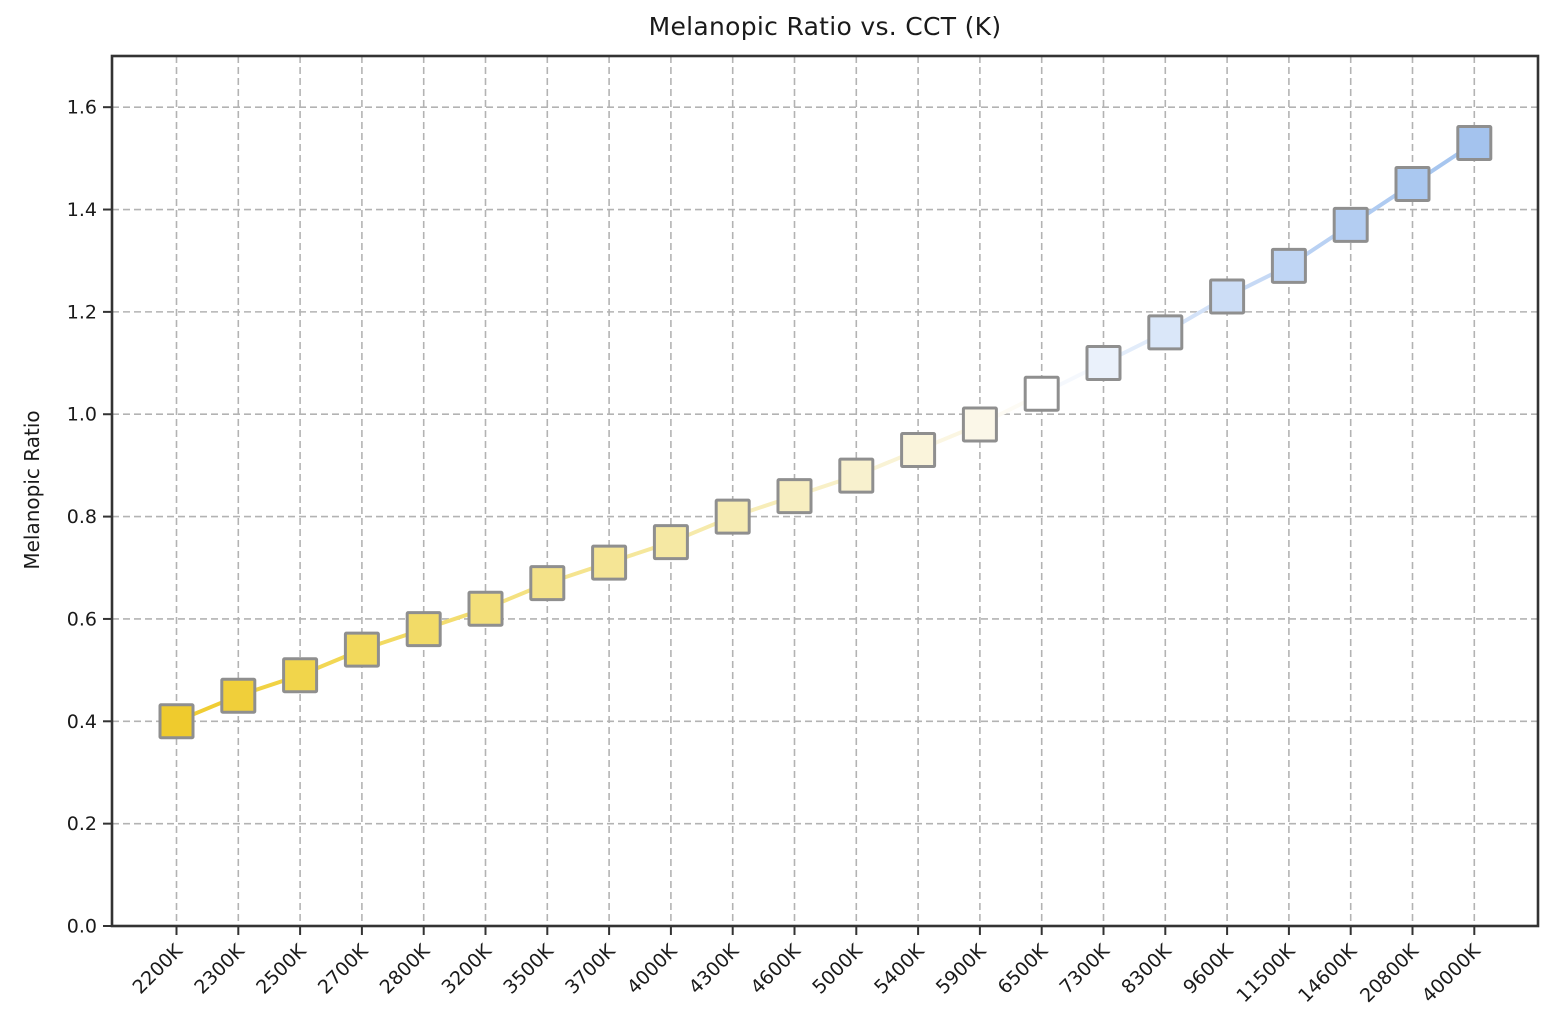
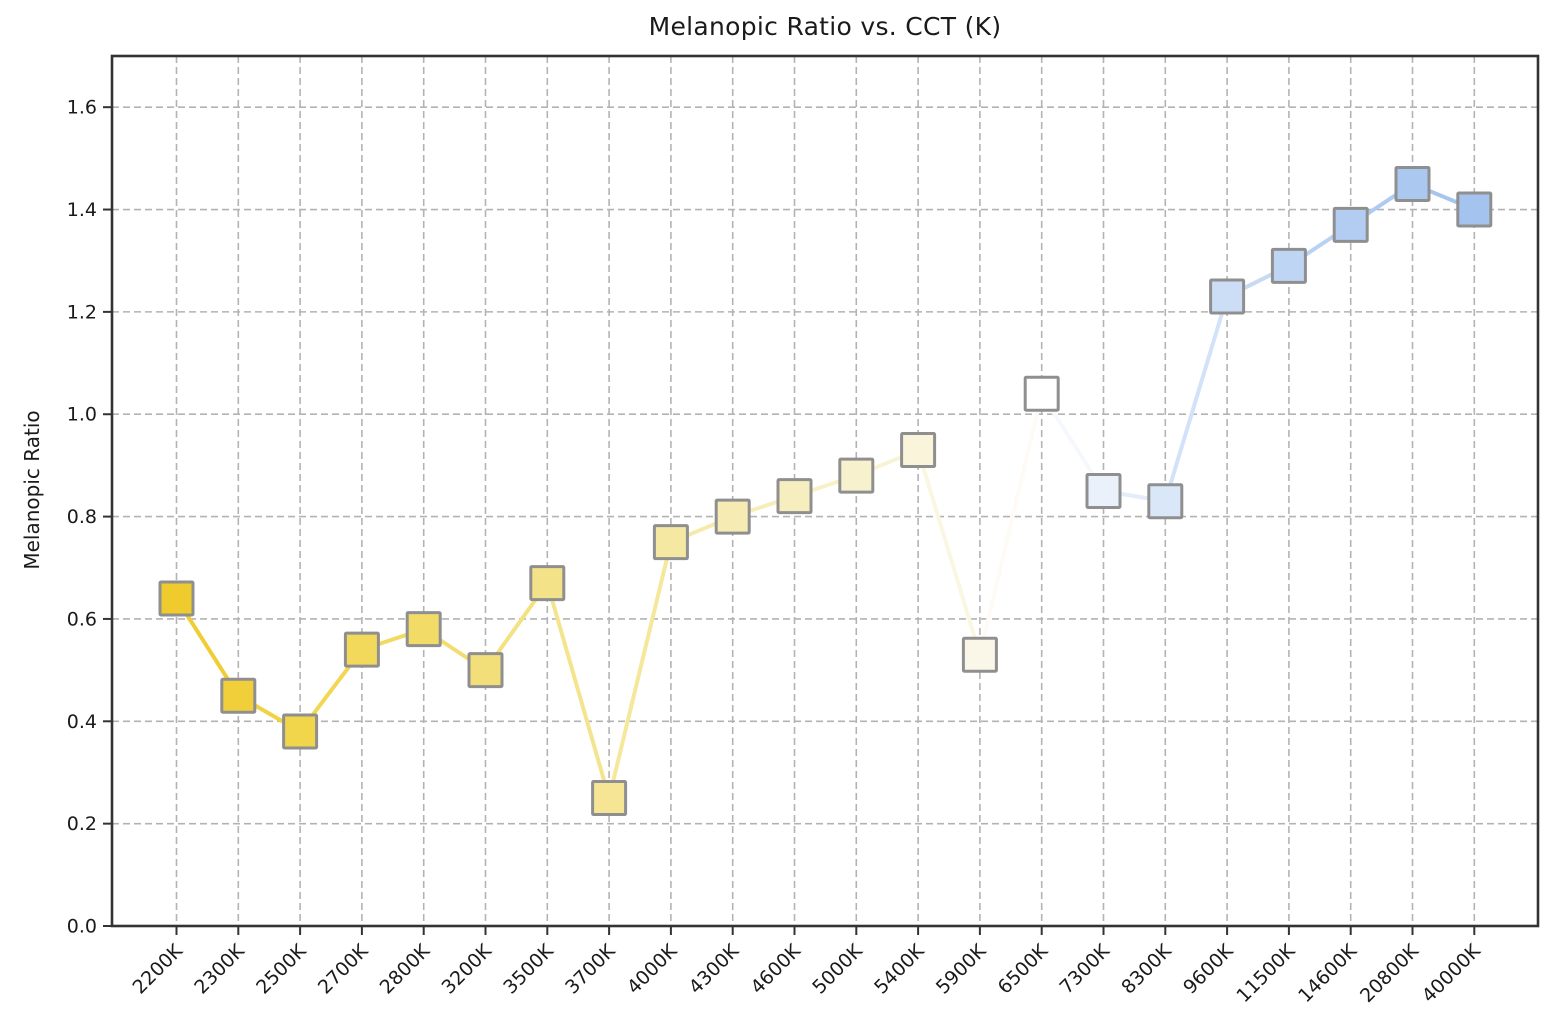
2200K: 0.40 -> 0.64
2500K: 0.49 -> 0.38
3200K: 0.62 -> 0.50
3700K: 0.71 -> 0.25
5900K: 0.98 -> 0.53
7300K: 1.10 -> 0.85
8300K: 1.16 -> 0.83
40000K: 1.53 -> 1.40
